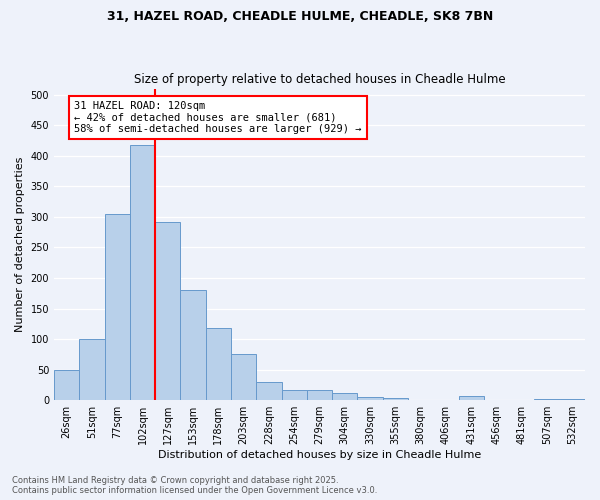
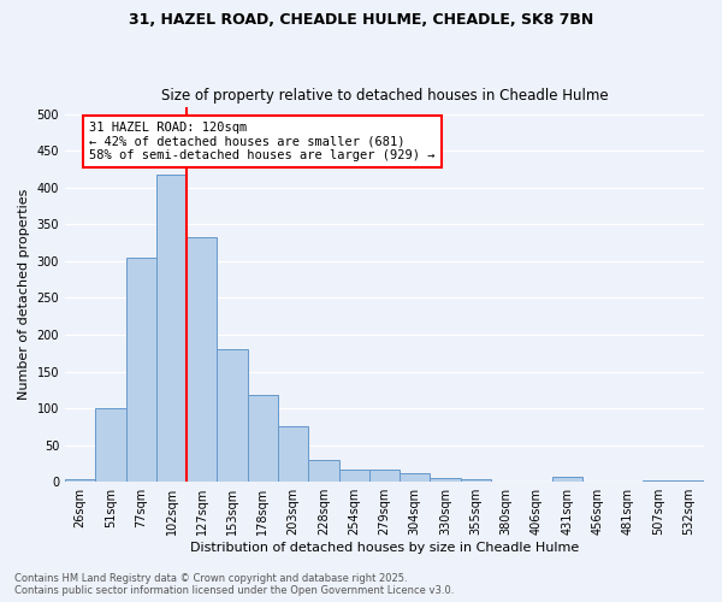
26sqm: 50 -> 4
127sqm: 292 -> 332
